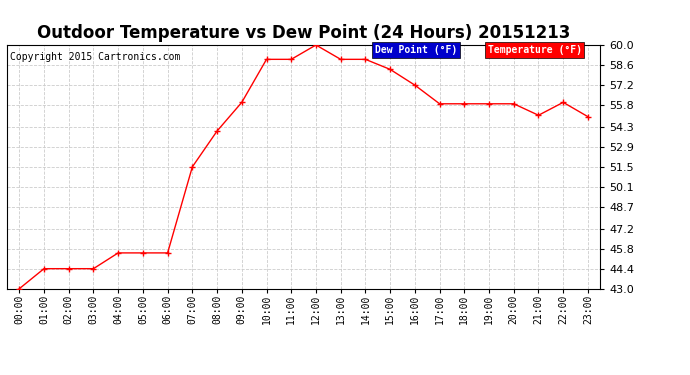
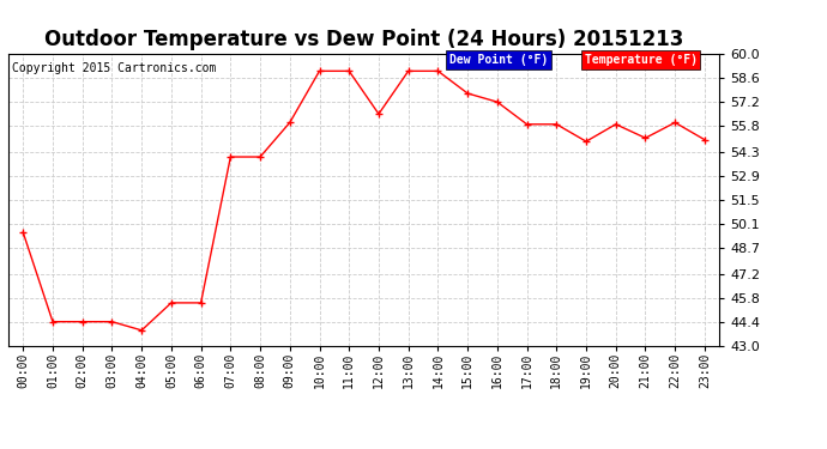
00:00: 43.0 -> 49.6
04:00: 45.5 -> 43.9
07:00: 51.5 -> 54.0
12:00: 60.0 -> 56.5
15:00: 58.3 -> 57.7
19:00: 55.9 -> 54.9
